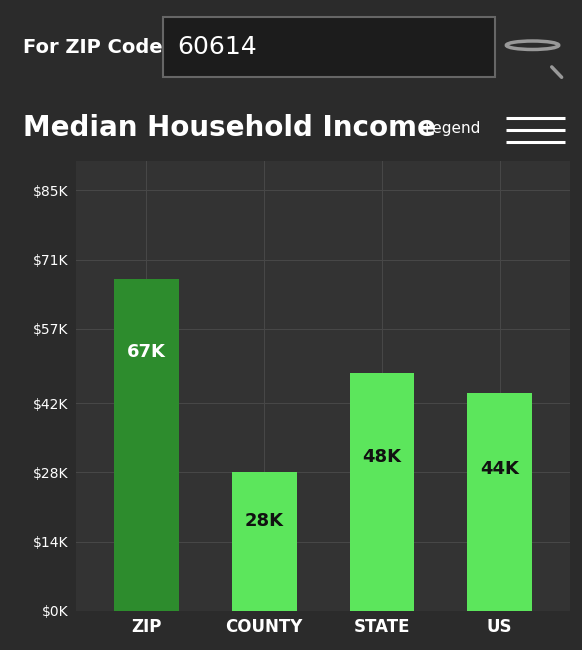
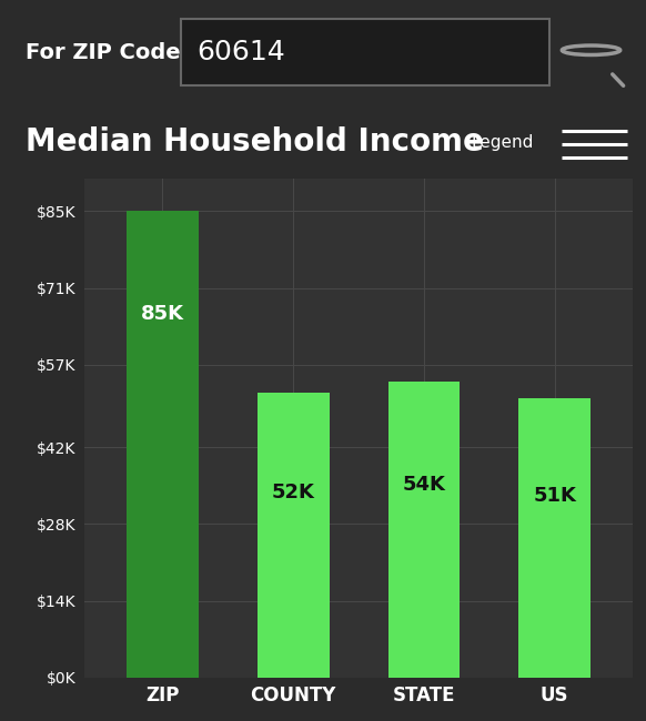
ZIP: 67K -> 85K
COUNTY: 28K -> 52K
STATE: 48K -> 54K
US: 44K -> 51K
